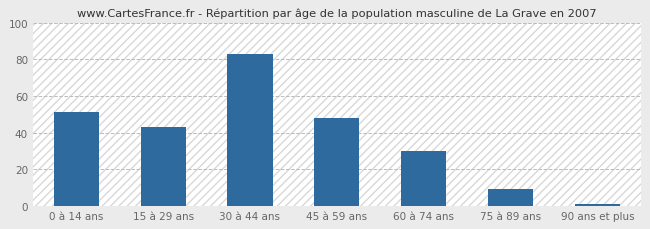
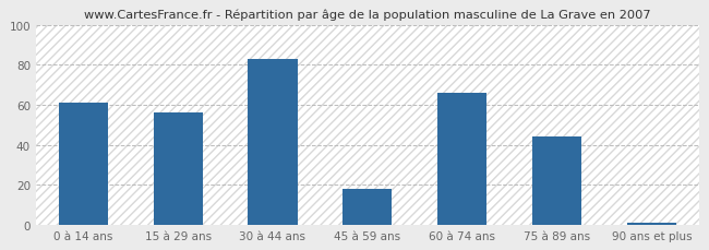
0 à 14 ans: 51 -> 61
15 à 29 ans: 43 -> 56
45 à 59 ans: 48 -> 18
60 à 74 ans: 30 -> 66
75 à 89 ans: 9 -> 44
